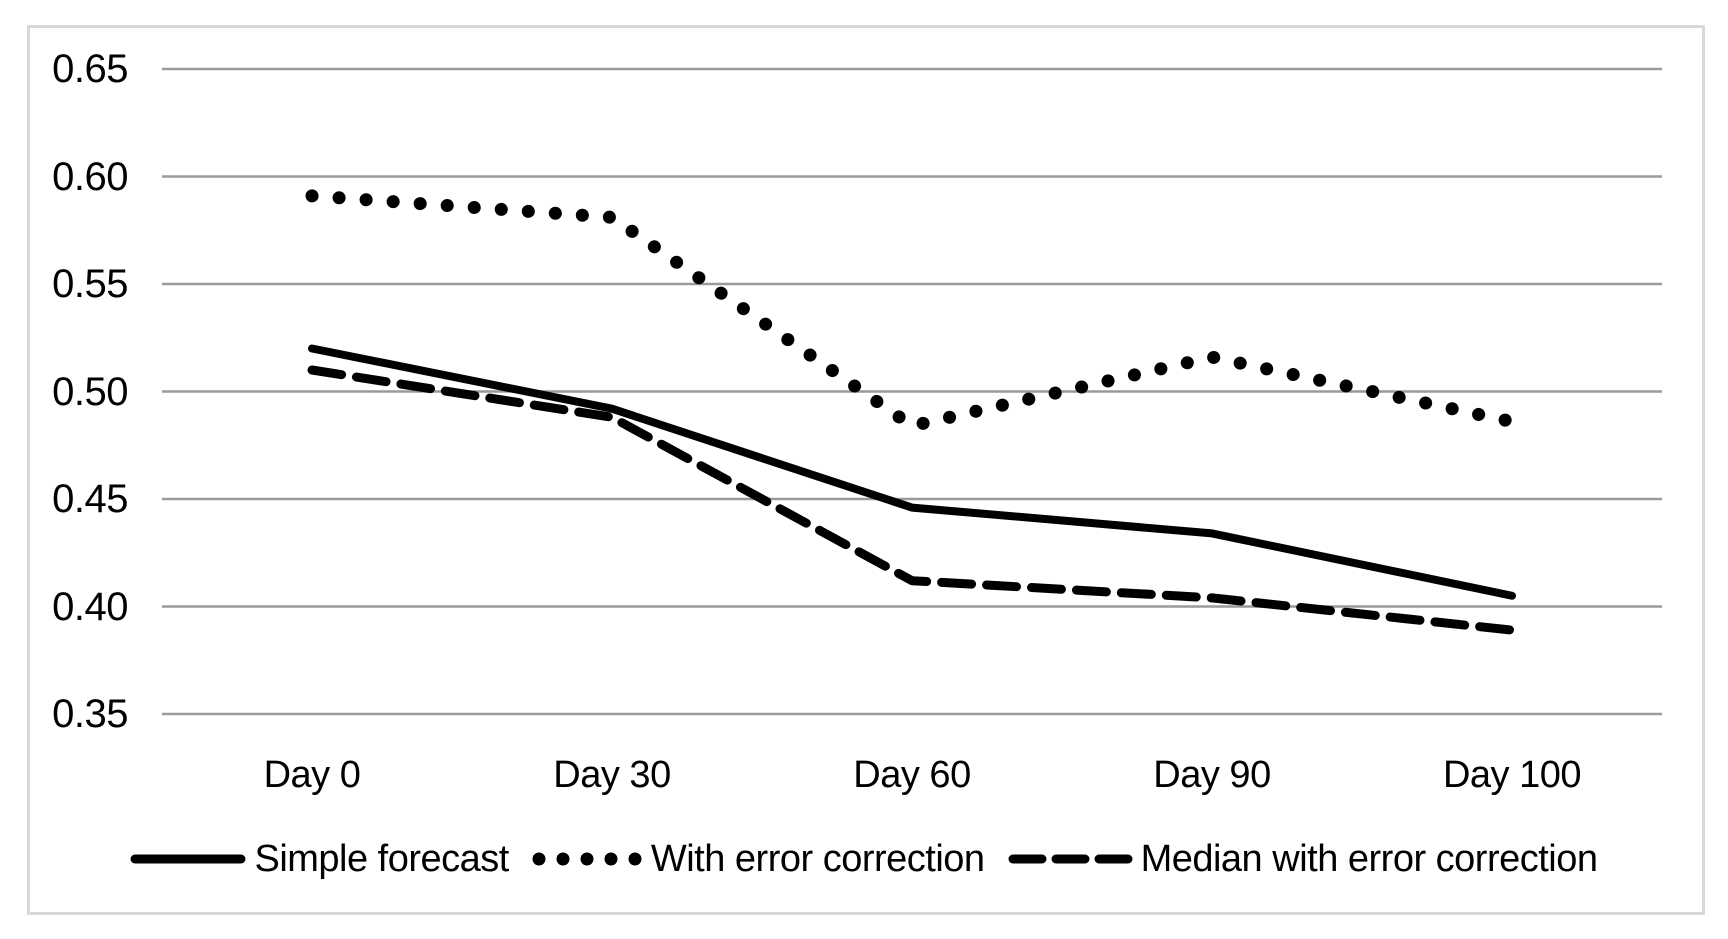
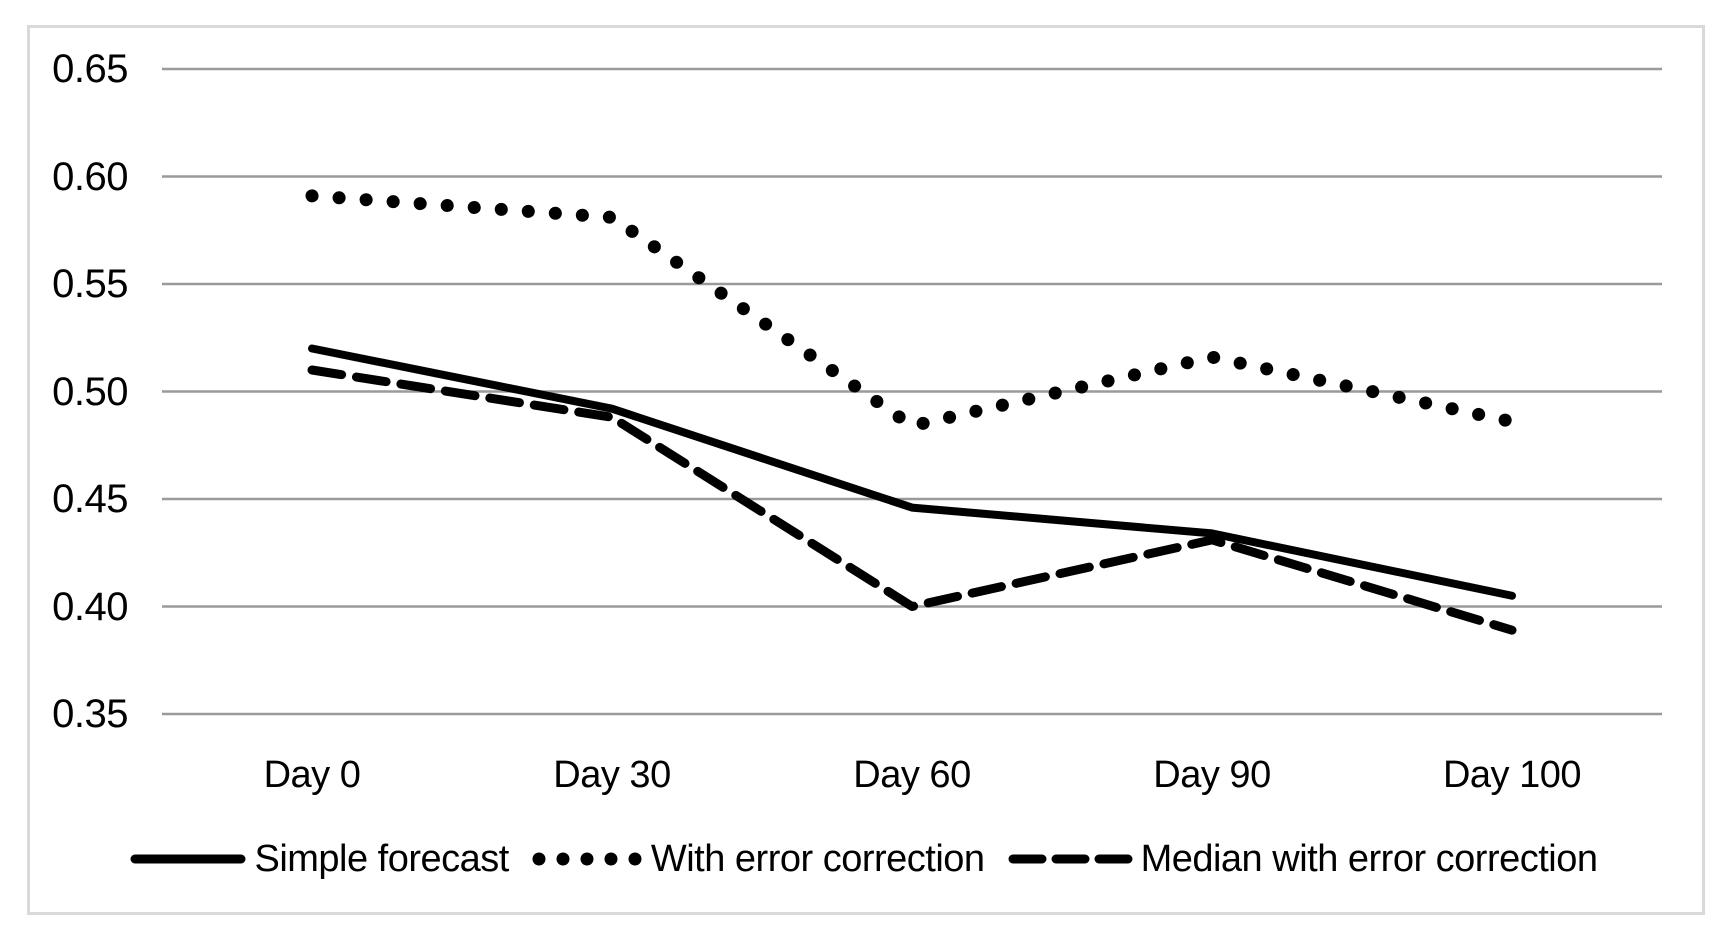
Median with error correction/Day 60: 0.412 -> 0.400
Median with error correction/Day 90: 0.404 -> 0.431
